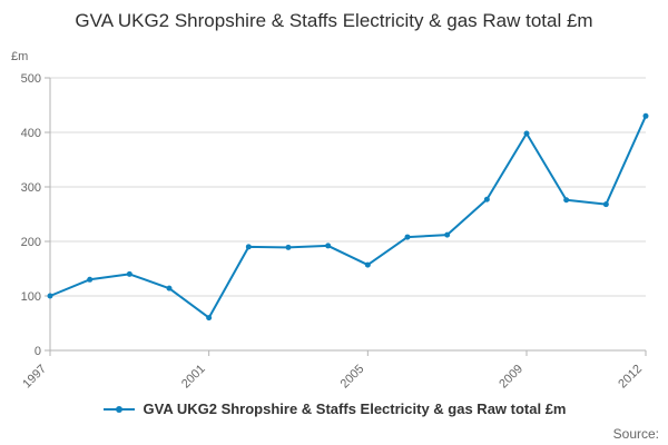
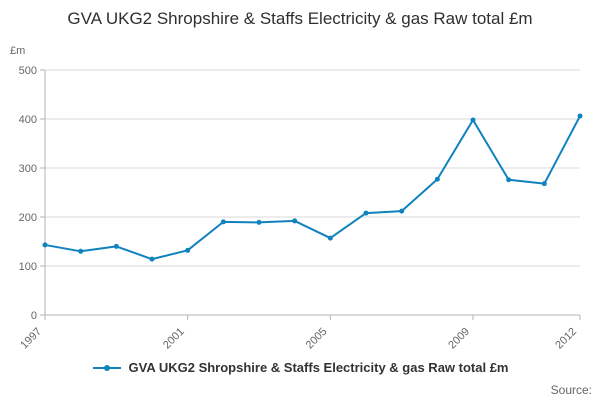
1997: 100 -> 140
2001: 60 -> 130
2012: 430 -> 410
